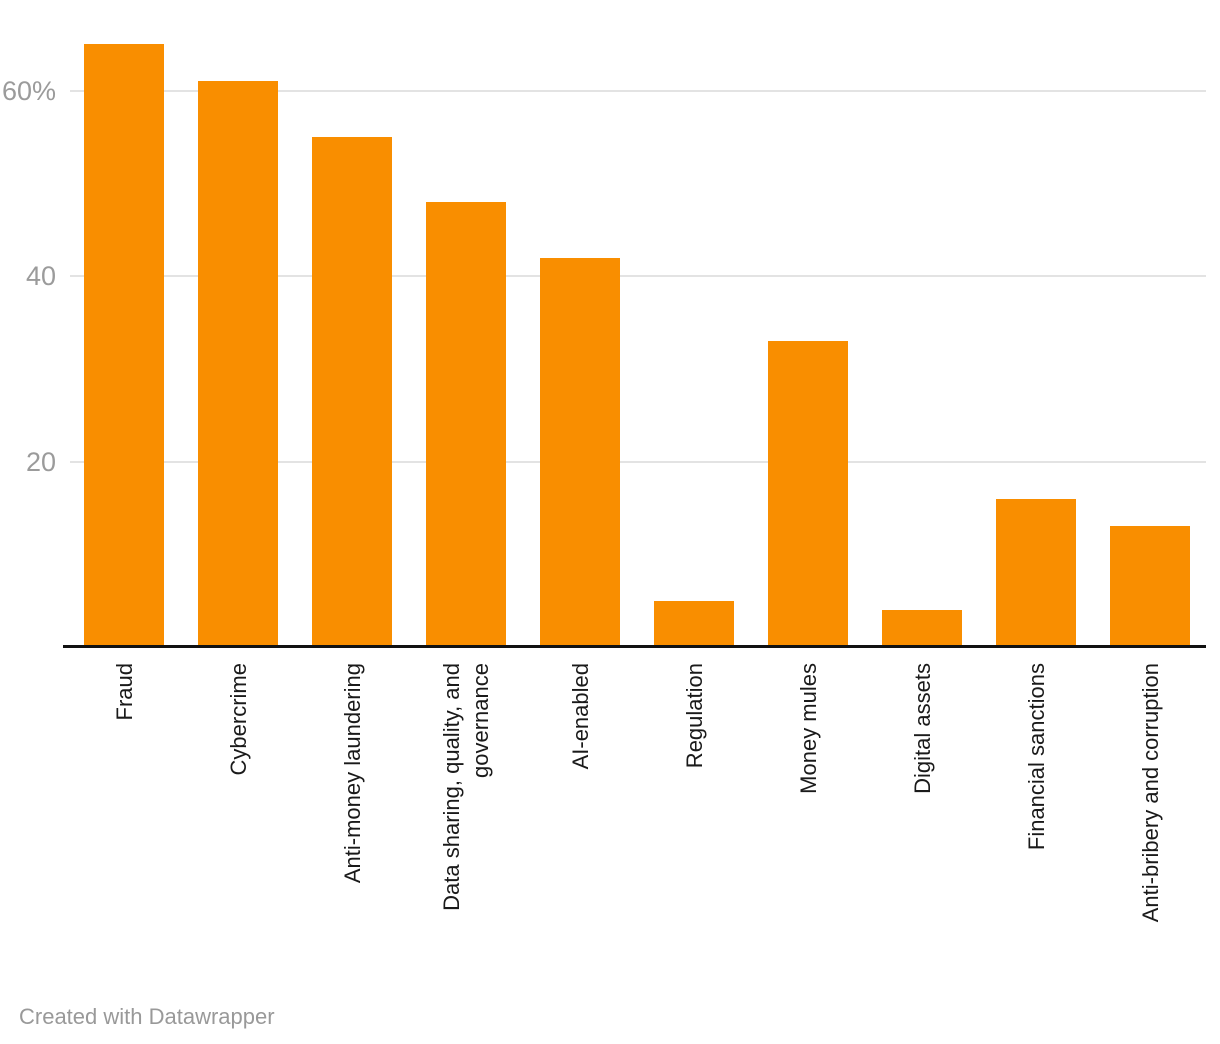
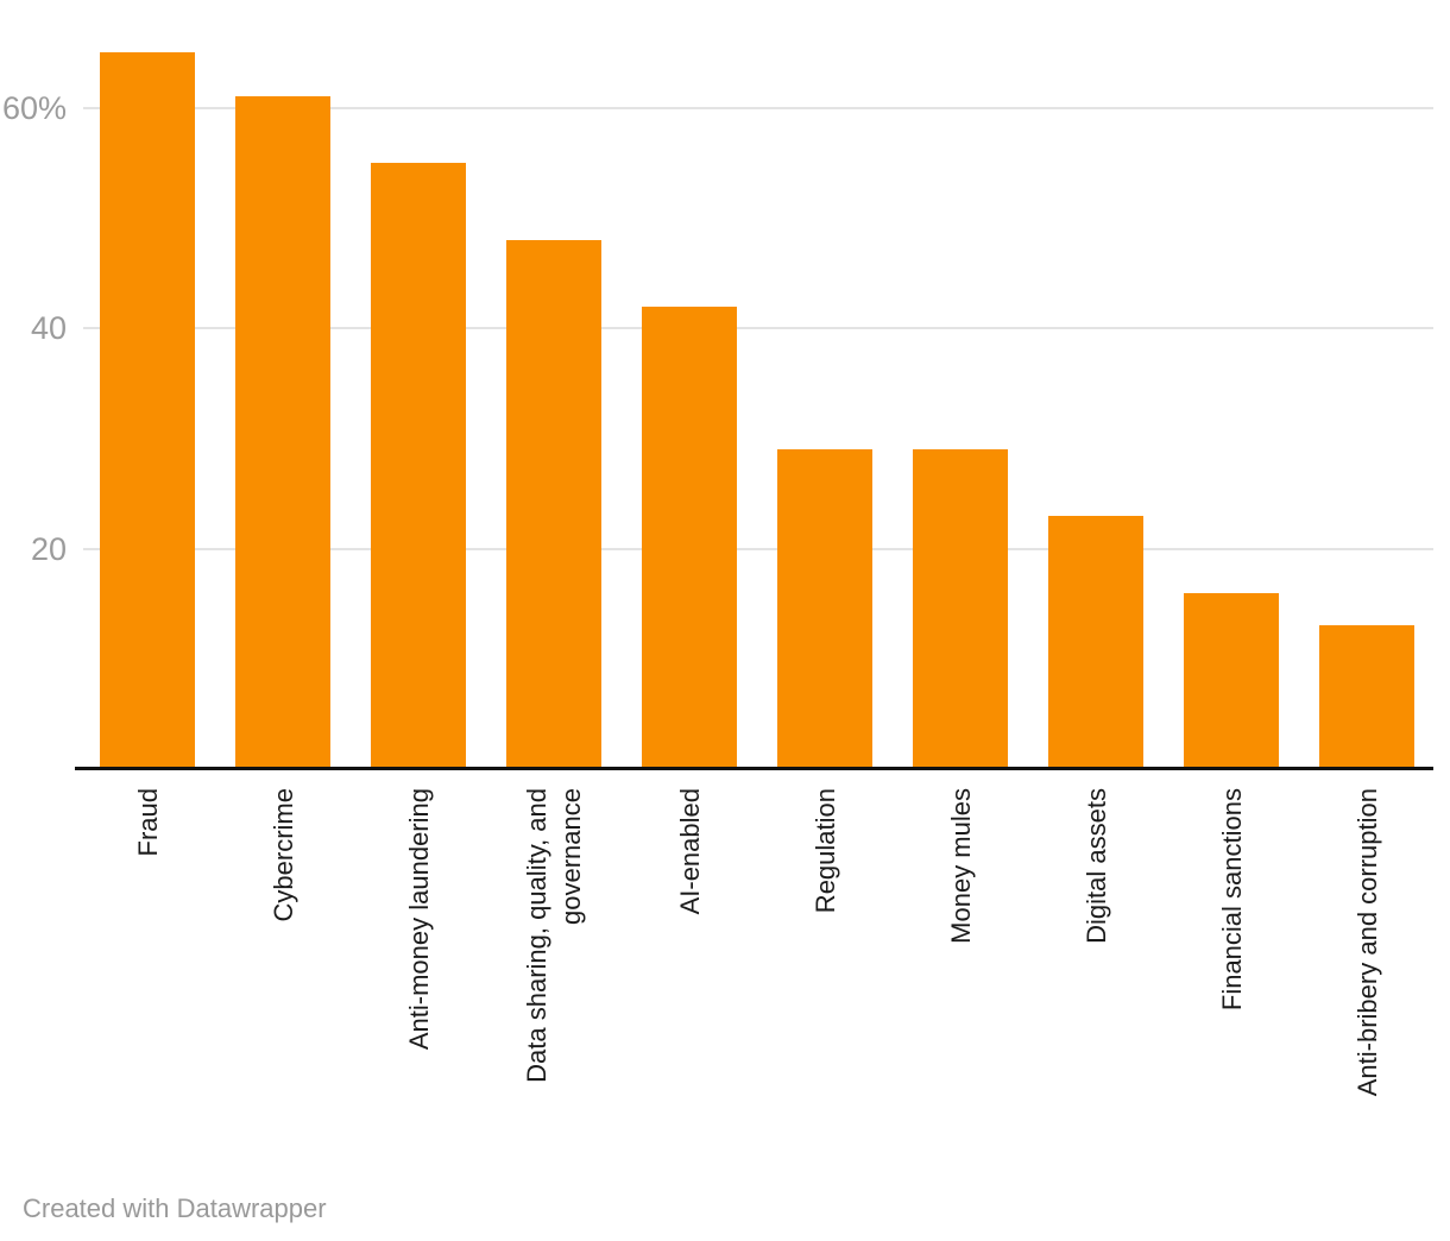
Regulation: 5% -> 29%
Money mules: 33% -> 29%
Digital assets: 4% -> 23%
